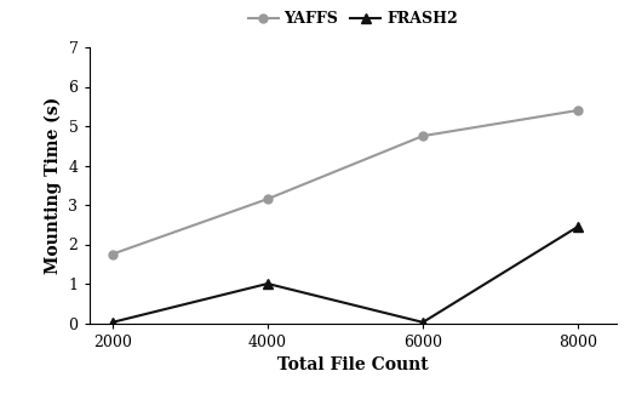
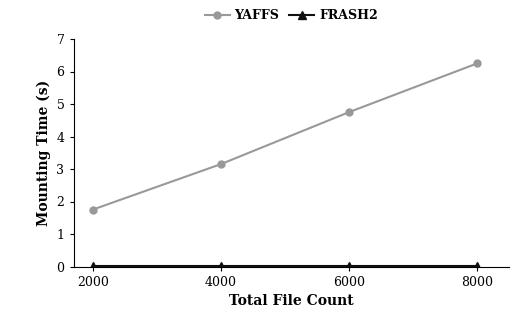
FRASH2/4000: 1.00 -> 0.02
YAFFS/8000: 5.40 -> 6.25
FRASH2/8000: 2.45 -> 0.02
